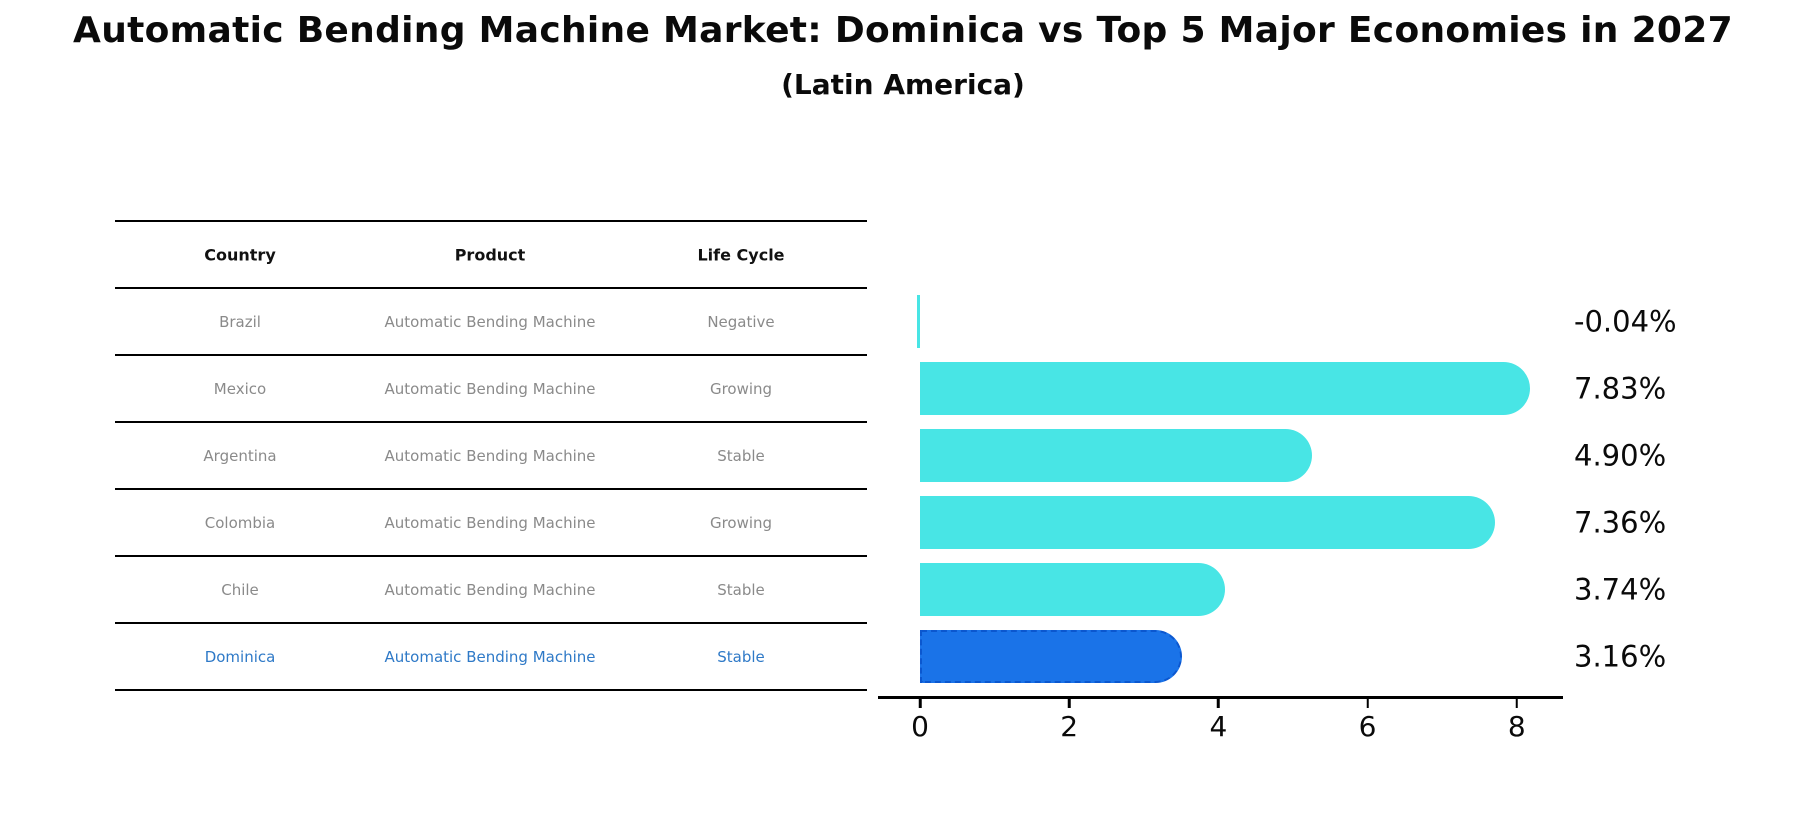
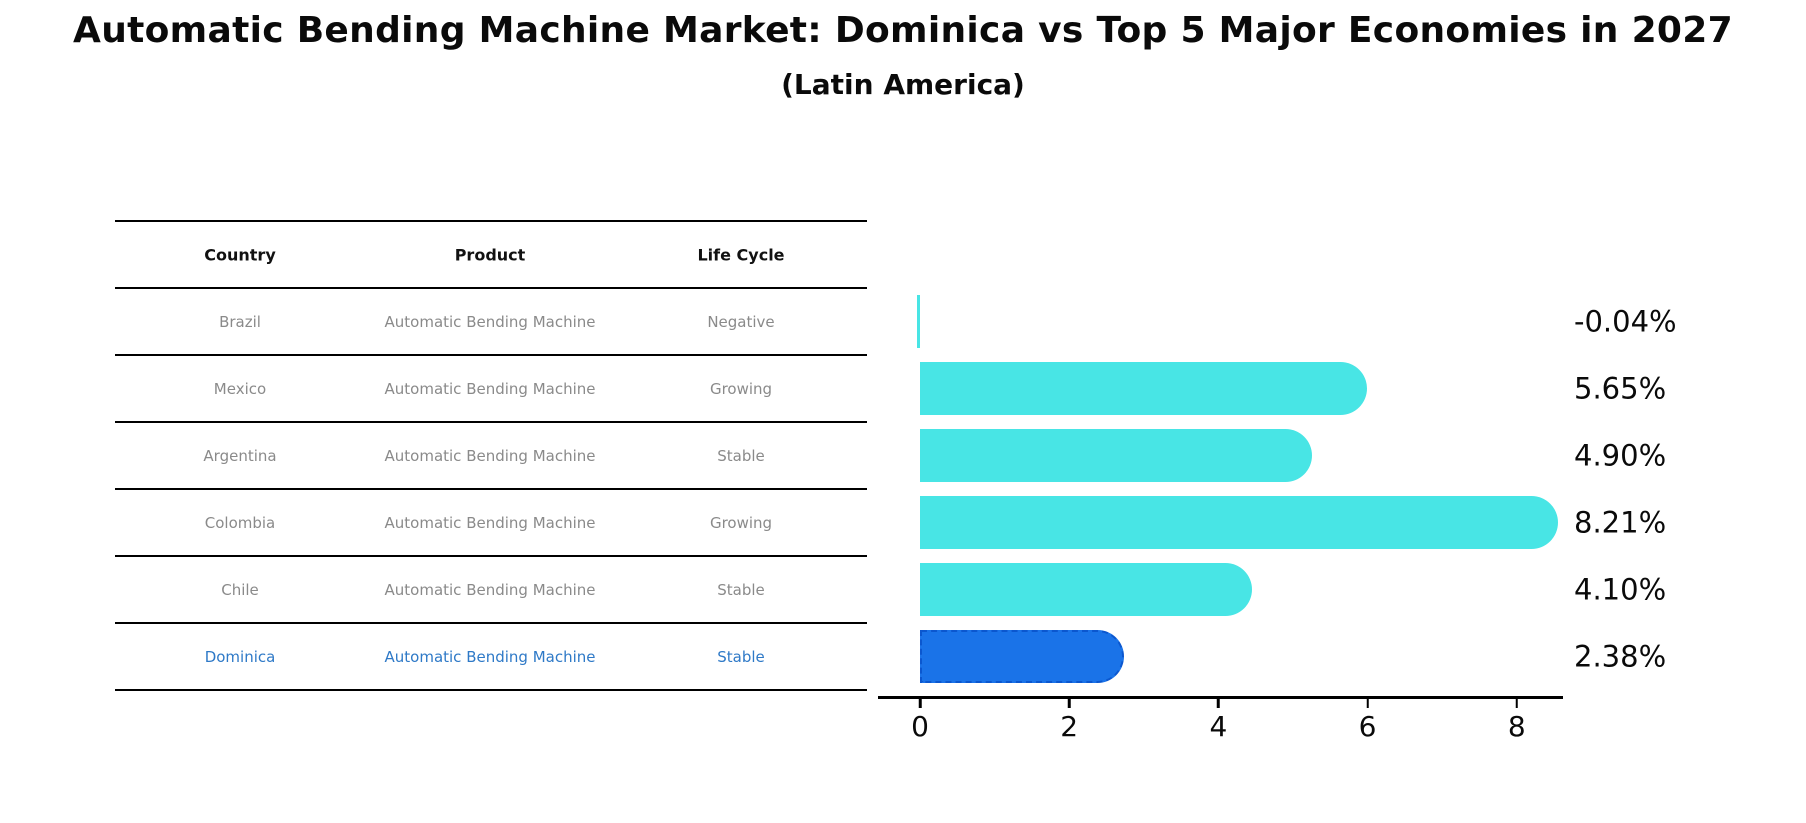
Mexico: 7.83% -> 5.65%
Colombia: 7.36% -> 8.21%
Chile: 3.74% -> 4.10%
Dominica: 3.16% -> 2.38%
